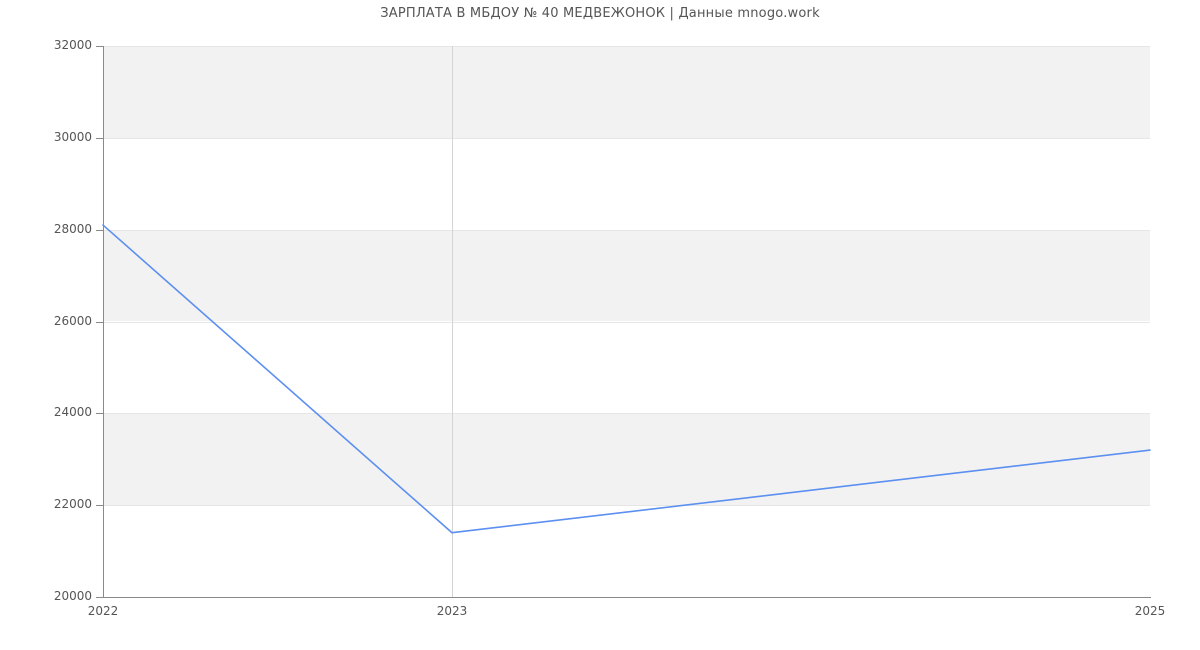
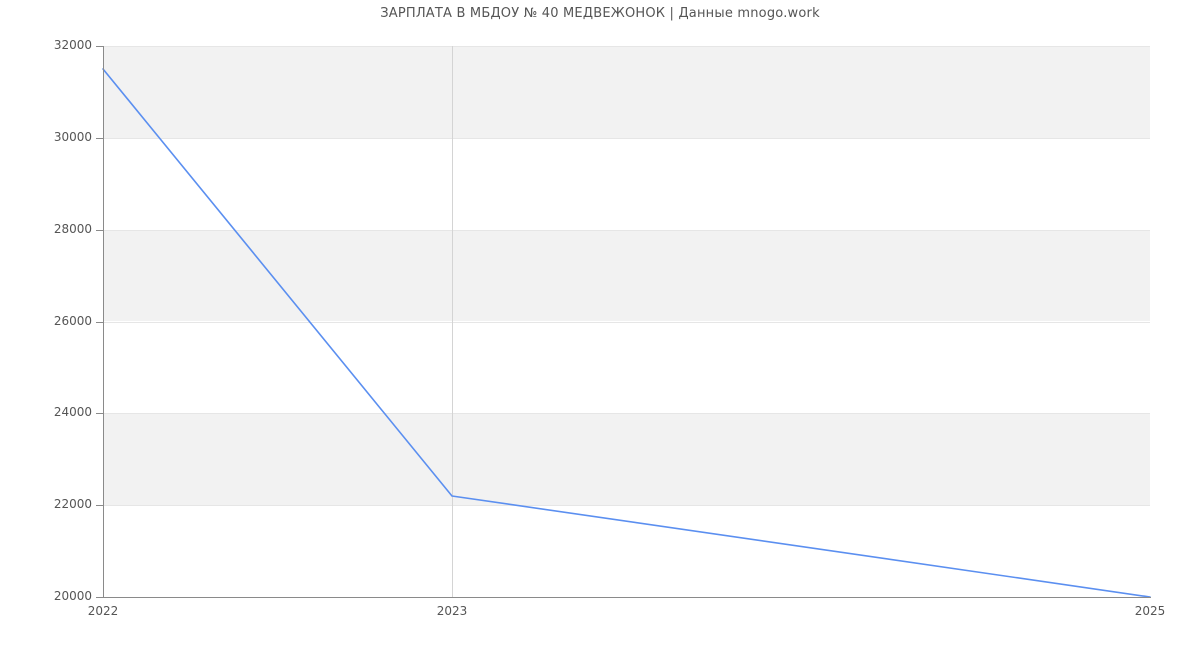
2022: 28100 -> 31500
2023: 21400 -> 22200
2025: 23200 -> 20000
